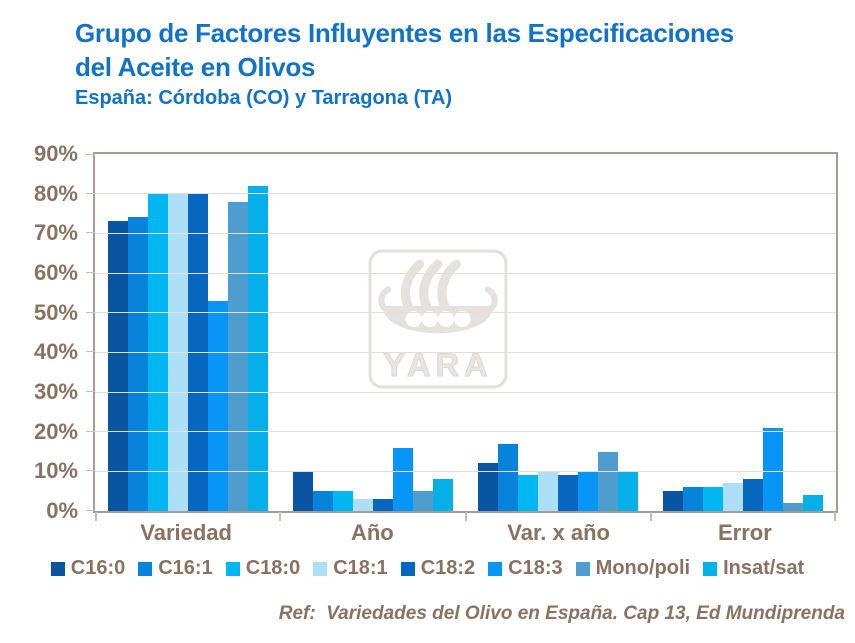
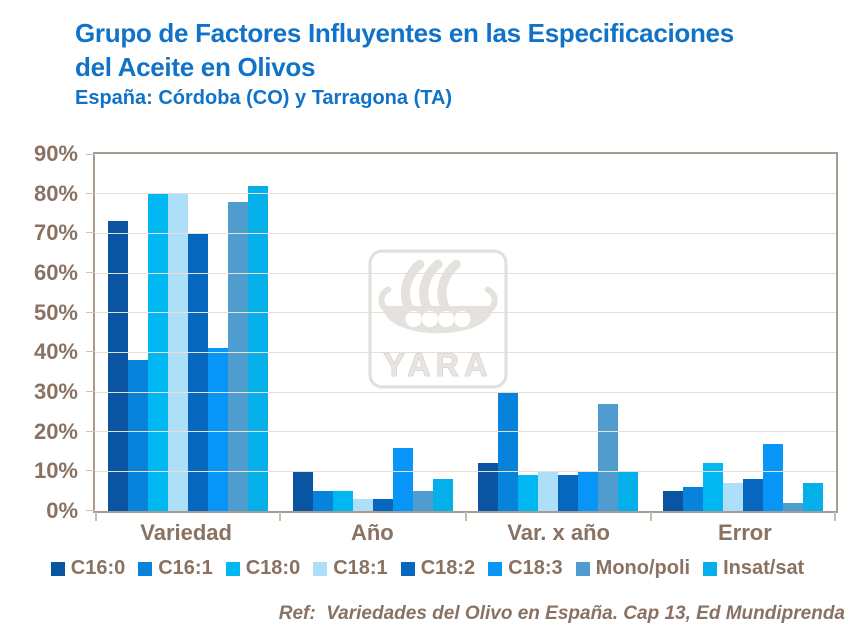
C16:1/Variedad: 74% -> 38%
C18:2/Variedad: 80% -> 70%
C18:3/Variedad: 53% -> 41%
C16:1/Var. x año: 17% -> 30%
Mono/poli/Var. x año: 15% -> 27%
C18:0/Error: 6% -> 12%
C18:3/Error: 21% -> 17%
Insat/sat/Error: 4% -> 7%
